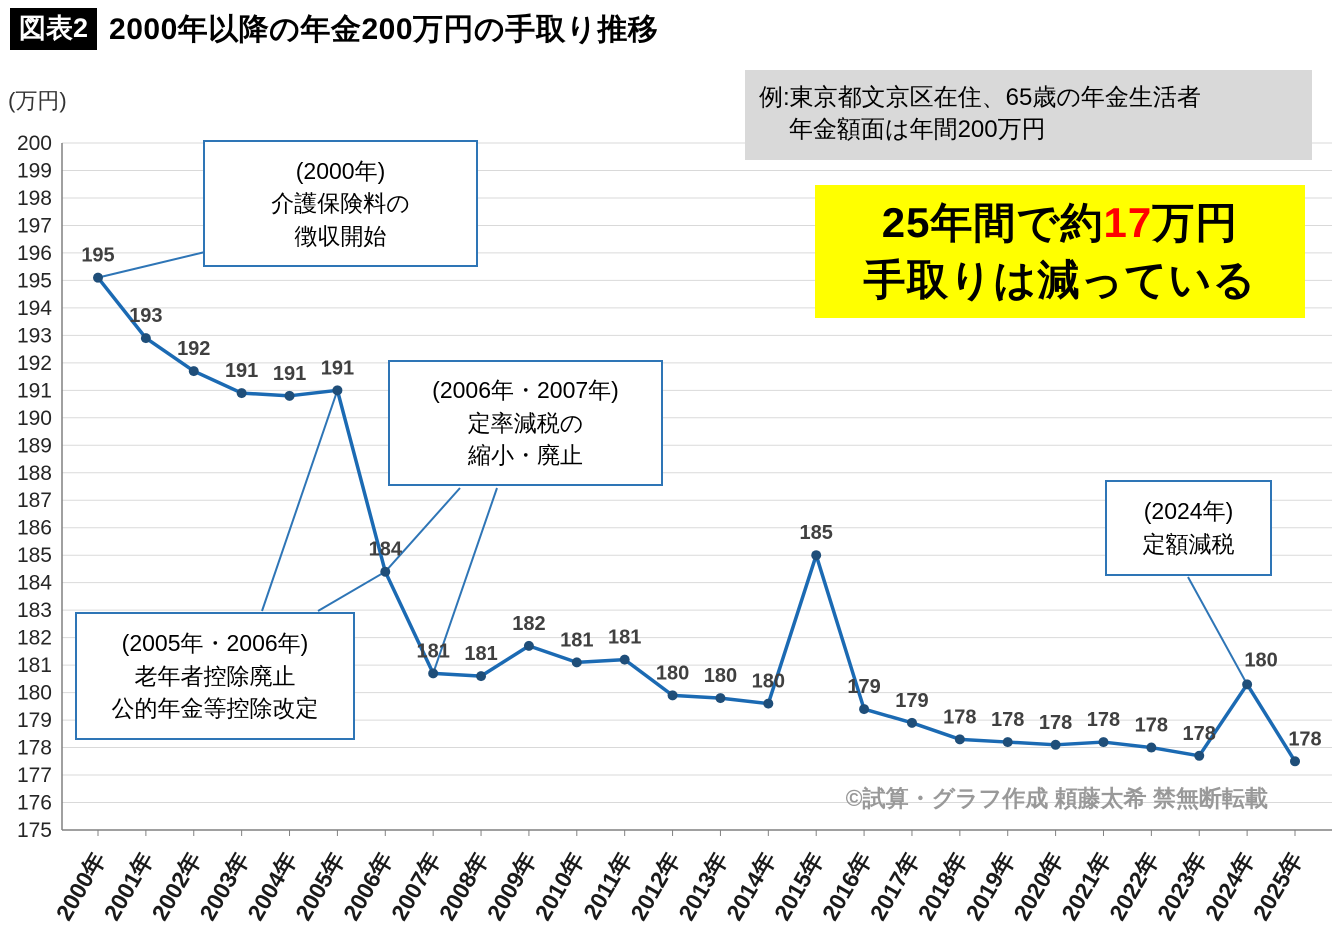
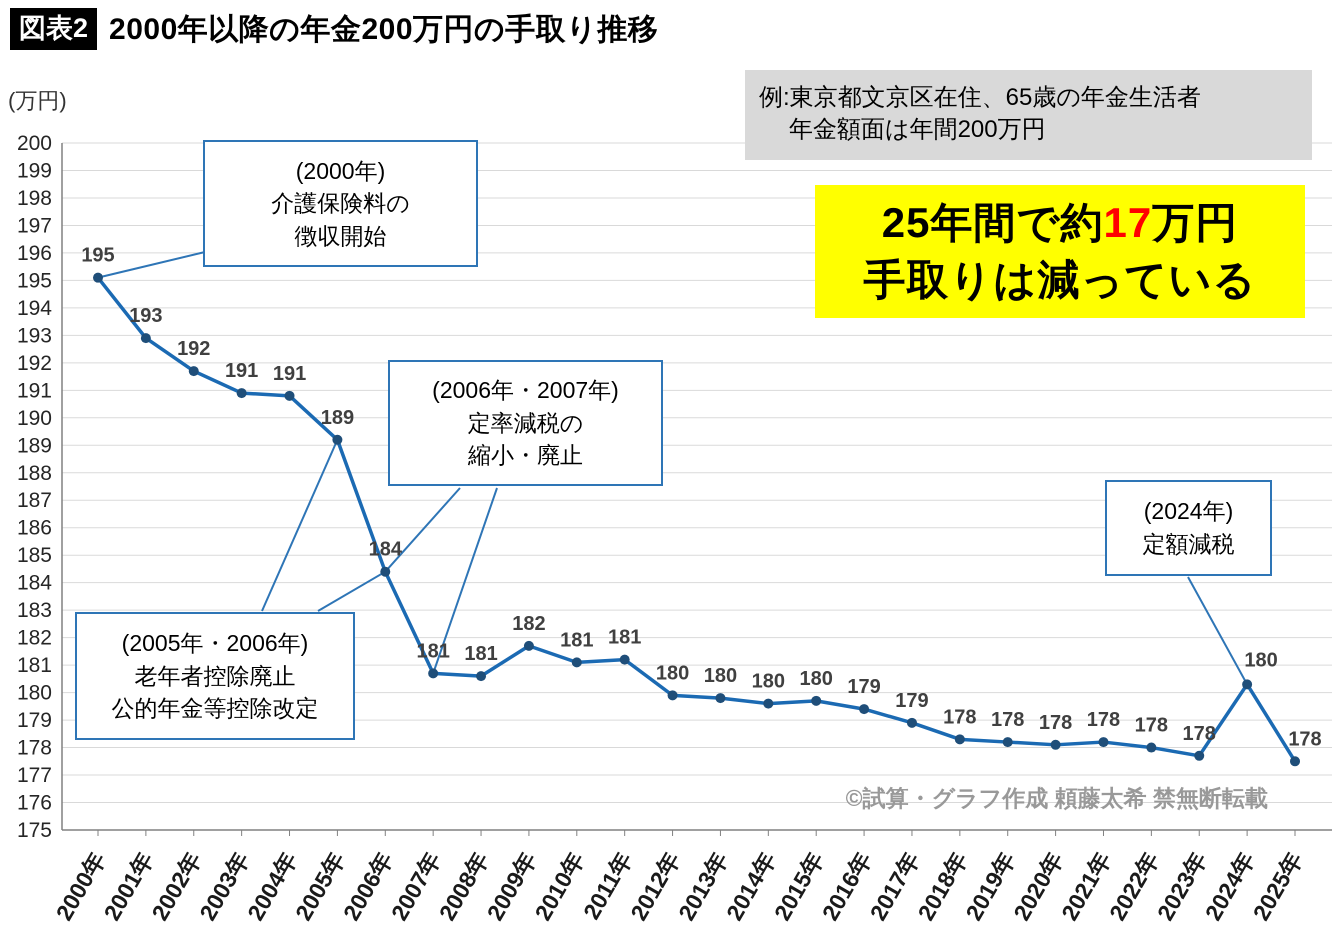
2005年: 191 -> 189
2015年: 185 -> 180
